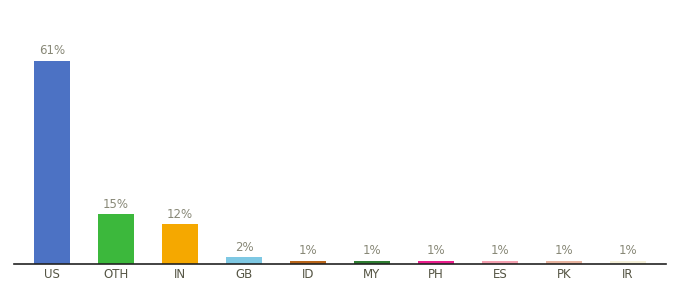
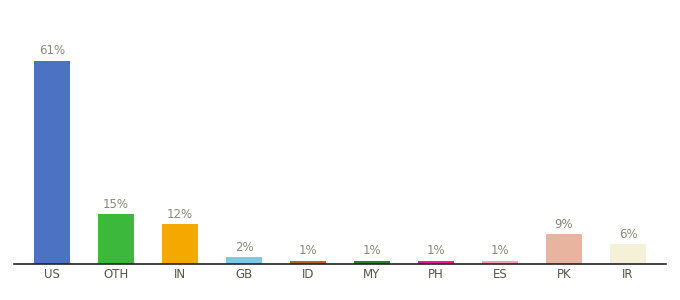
PK: 1% -> 9%
IR: 1% -> 6%
